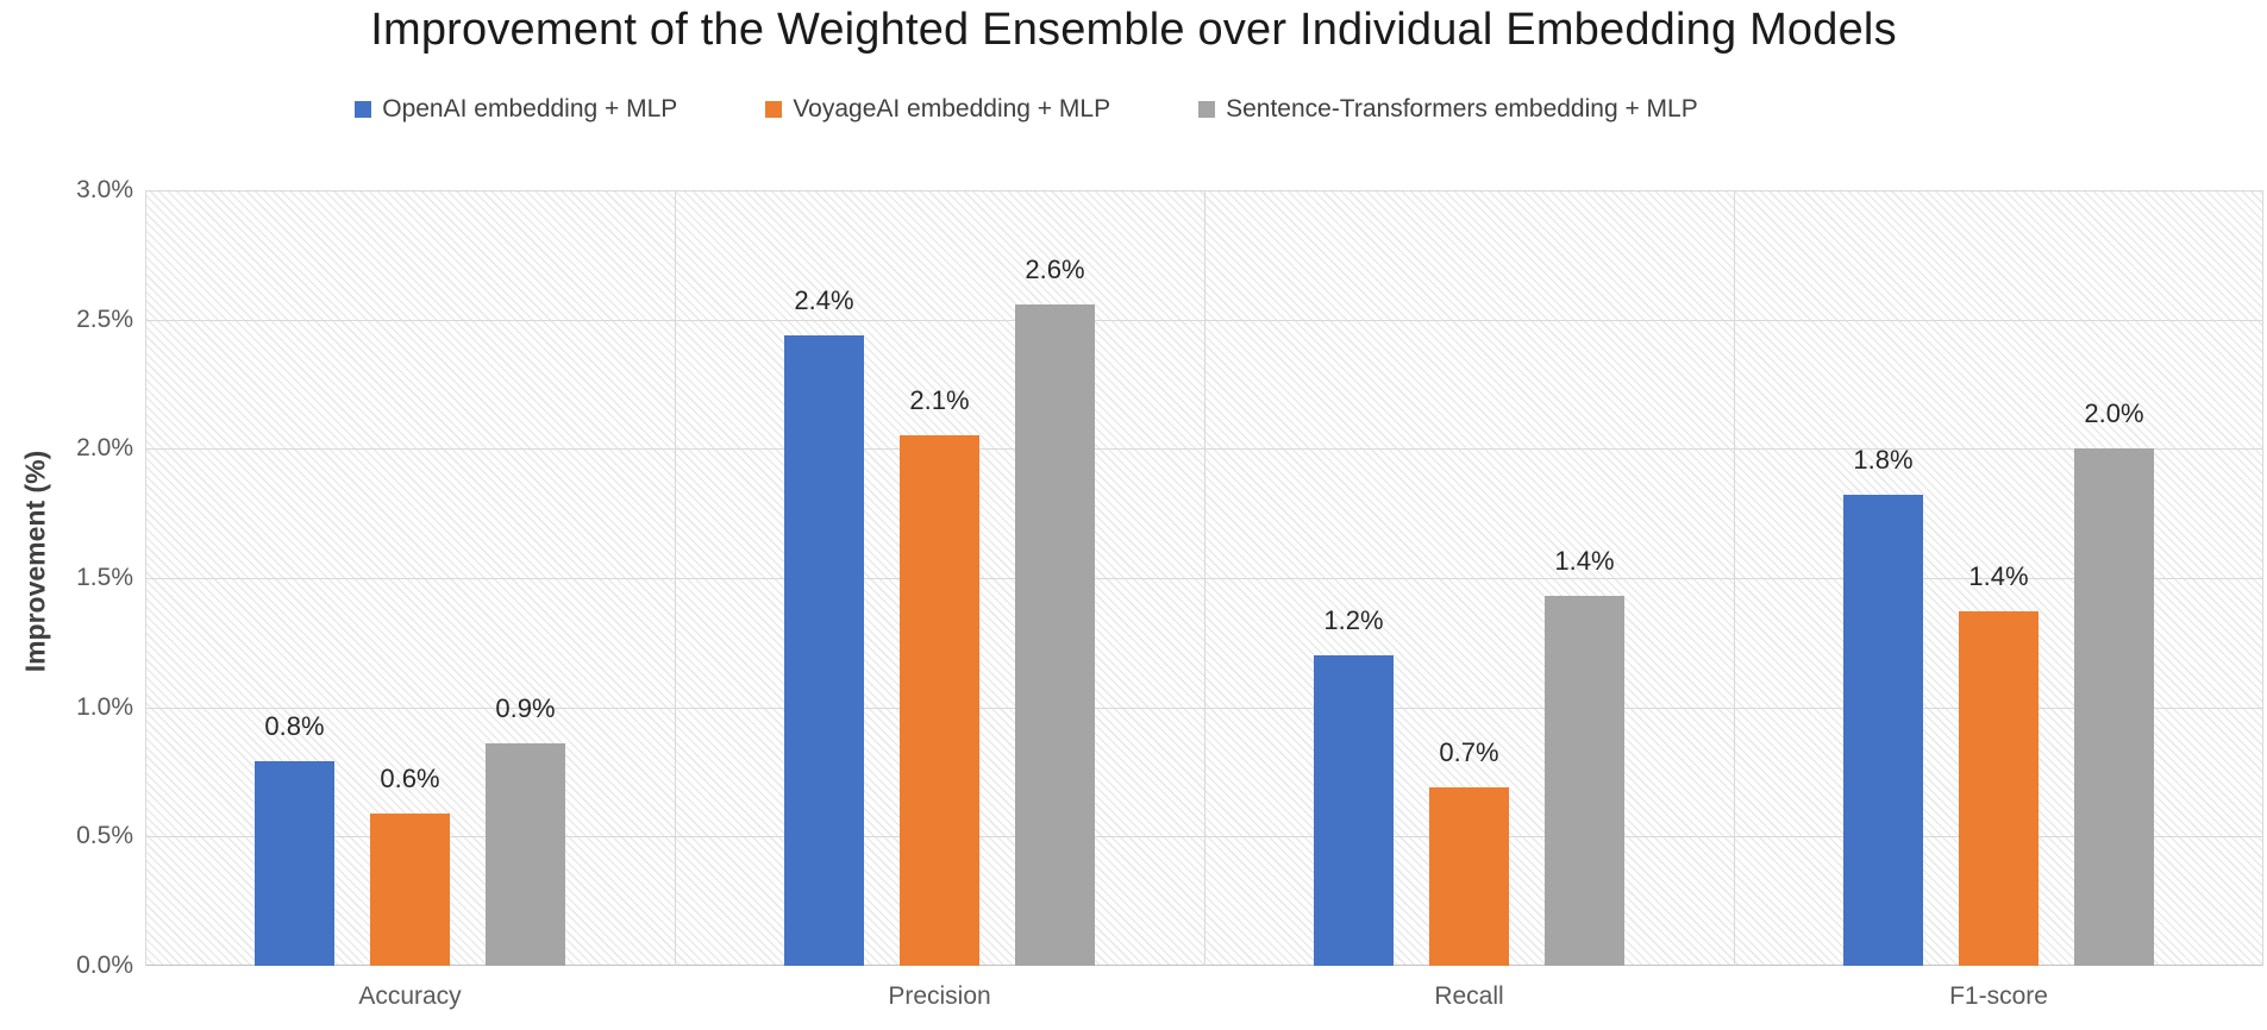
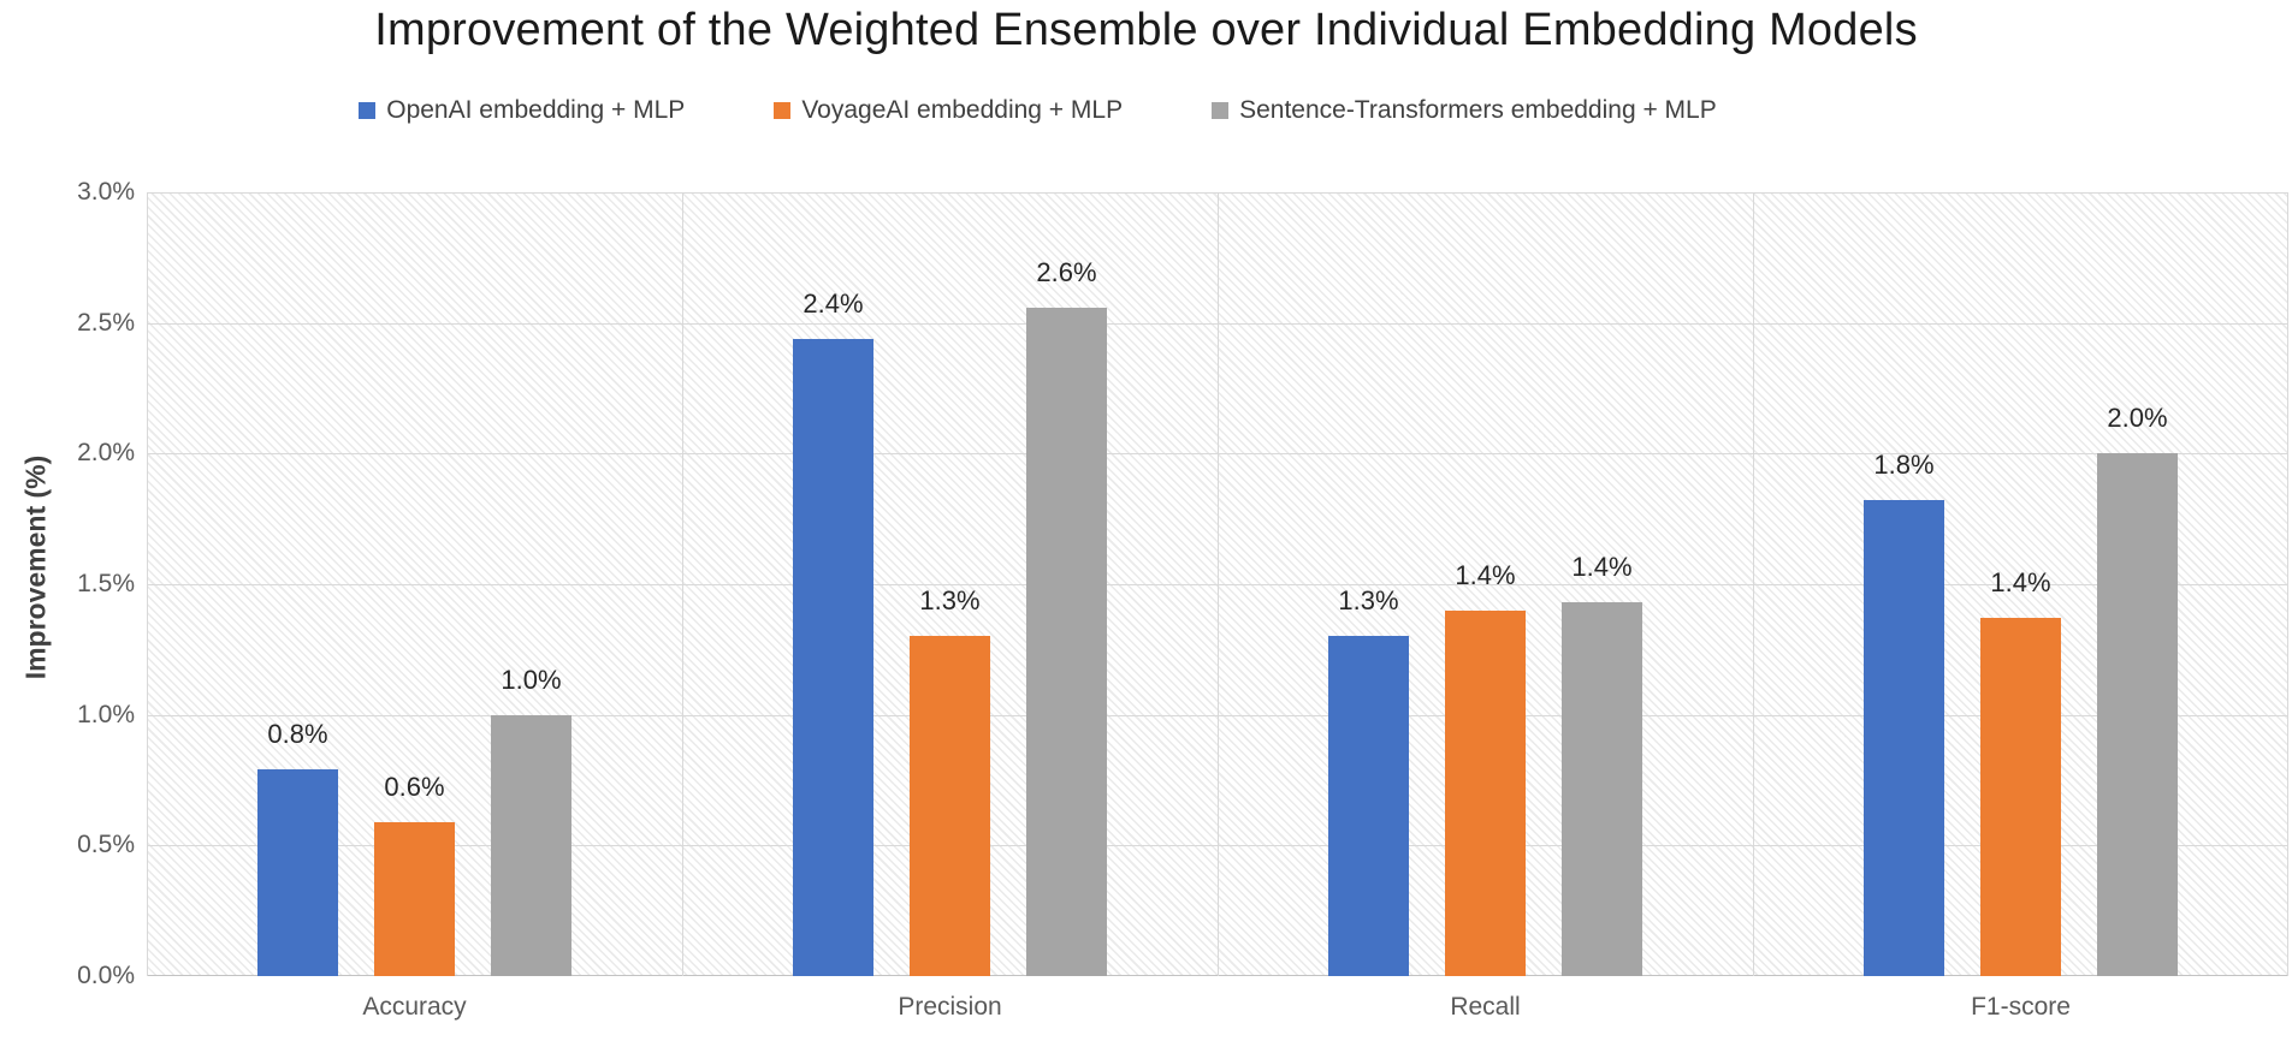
Sentence-Transformers embedding + MLP/Accuracy: 0.9% -> 1.0%
VoyageAI embedding + MLP/Precision: 2.1% -> 1.3%
OpenAI embedding + MLP/Recall: 1.2% -> 1.3%
VoyageAI embedding + MLP/Recall: 0.7% -> 1.4%
